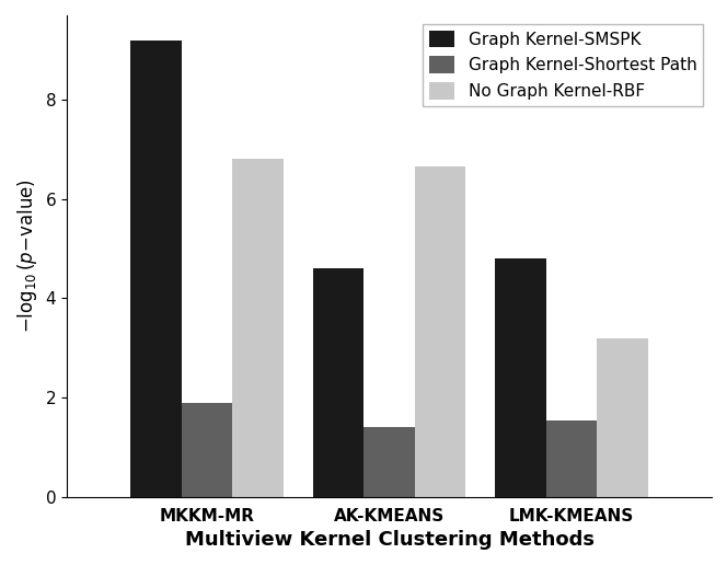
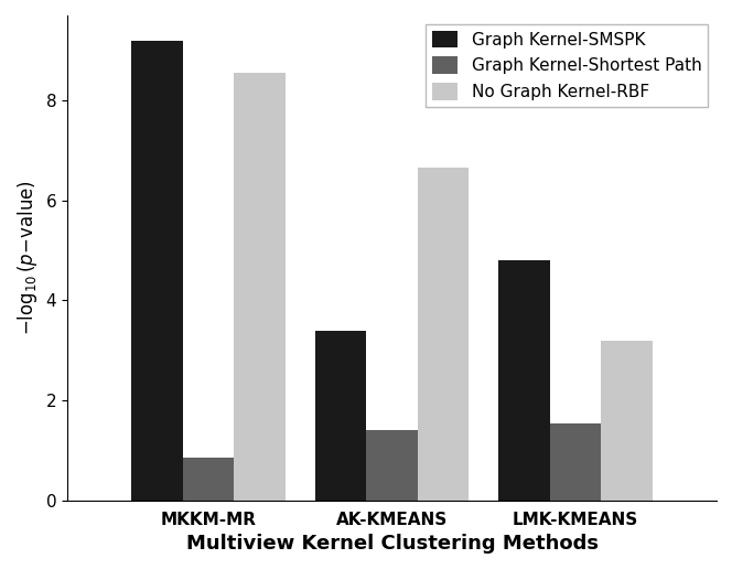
Graph Kernel-Shortest Path/MKKM-MR: 1.90 -> 0.85
No Graph Kernel-RBF/MKKM-MR: 6.80 -> 8.55
Graph Kernel-SMSPK/AK-KMEANS: 4.6 -> 3.4
